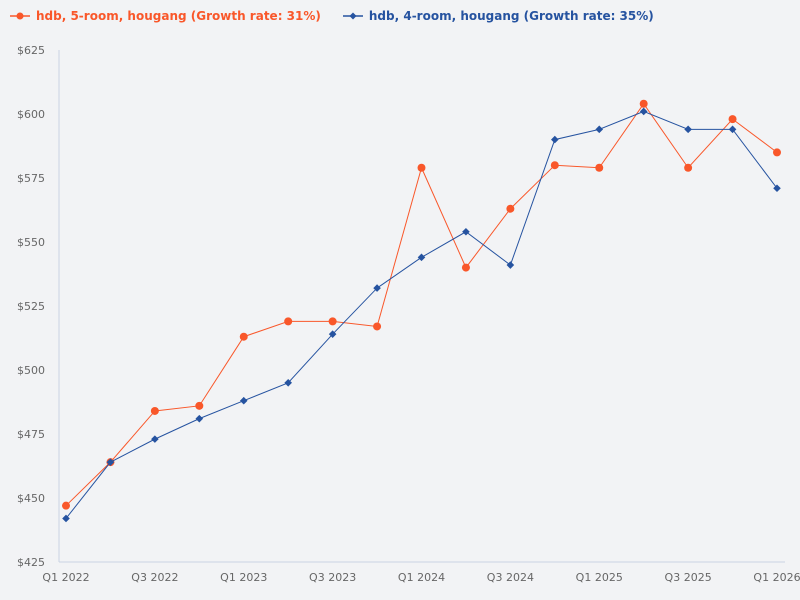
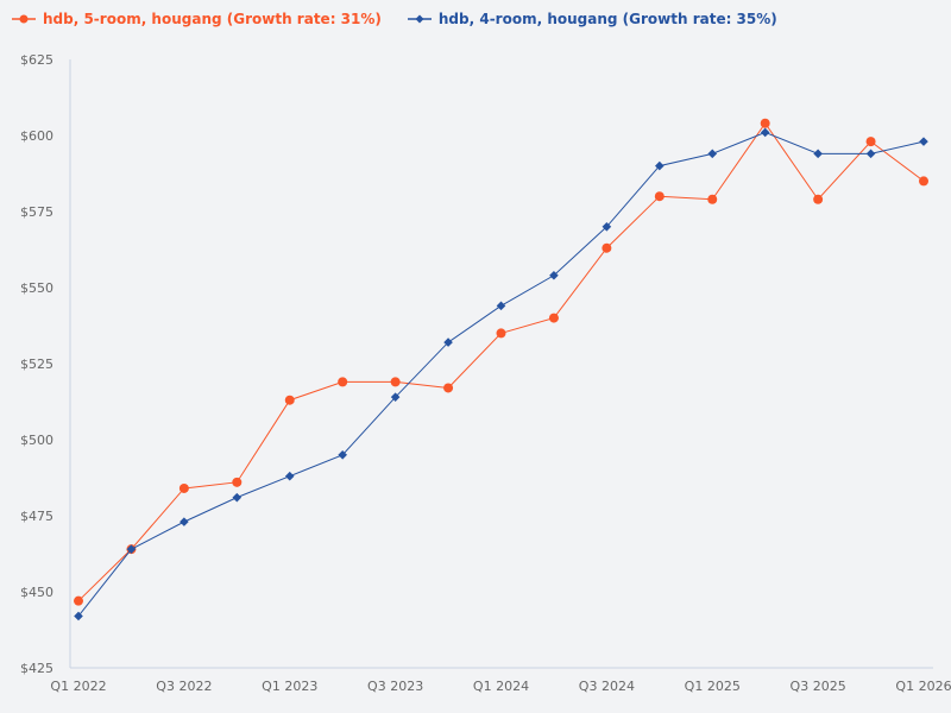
hdb, 5-room, hougang (Growth rate: 31%)/Q1 2024: $579 -> $535
hdb, 4-room, hougang (Growth rate: 35%)/Q3 2024: $541 -> $570
hdb, 4-room, hougang (Growth rate: 35%)/Q1 2026: $571 -> $598
